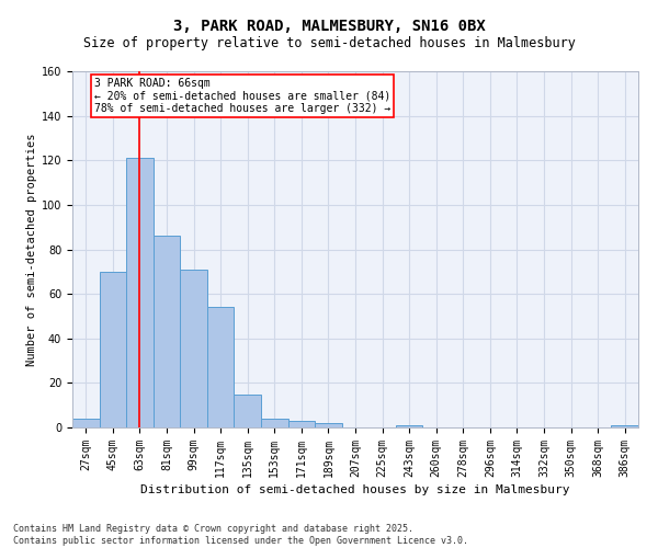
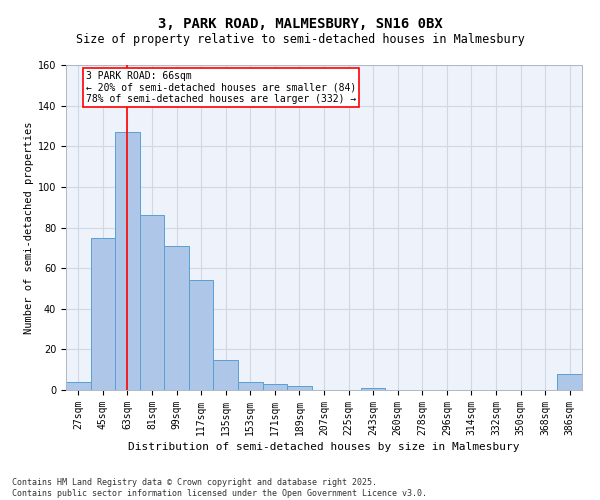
45sqm: 70 -> 75
63sqm: 121 -> 127
386sqm: 1 -> 8
